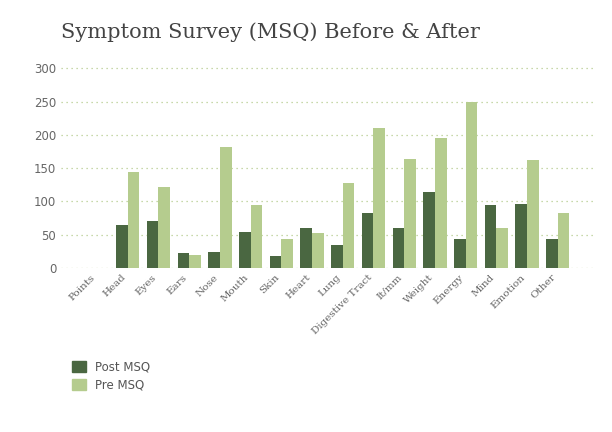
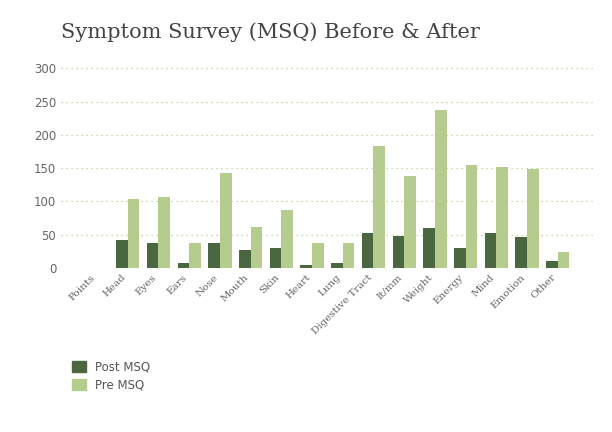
Post MSQ/Head: 64 -> 42
Pre MSQ/Head: 144 -> 103
Post MSQ/Eyes: 70 -> 38
Pre MSQ/Eyes: 122 -> 107
Post MSQ/Ears: 22 -> 8
Pre MSQ/Ears: 20 -> 38
Post MSQ/Nose: 24 -> 38
Pre MSQ/Nose: 182 -> 143
Post MSQ/Mouth: 54 -> 27
Pre MSQ/Mouth: 94 -> 62
Post MSQ/Skin: 18 -> 30
Pre MSQ/Skin: 44 -> 87
Post MSQ/Heart: 60 -> 5
Pre MSQ/Heart: 52 -> 38
Post MSQ/Lung: 34 -> 7
Pre MSQ/Lung: 128 -> 38
Post MSQ/Digestive Tract: 82 -> 52
Pre MSQ/Digestive Tract: 210 -> 183
Post MSQ/It/mm: 60 -> 48
Pre MSQ/It/mm: 164 -> 138
Post MSQ/Weight: 114 -> 60
Pre MSQ/Weight: 196 -> 238
Post MSQ/Energy: 44 -> 30
Pre MSQ/Energy: 250 -> 155
Post MSQ/Mind: 94 -> 52
Pre MSQ/Mind: 60 -> 152
Post MSQ/Emotion: 96 -> 47
Pre MSQ/Emotion: 162 -> 148
Post MSQ/Other: 44 -> 11
Pre MSQ/Other: 82 -> 24
